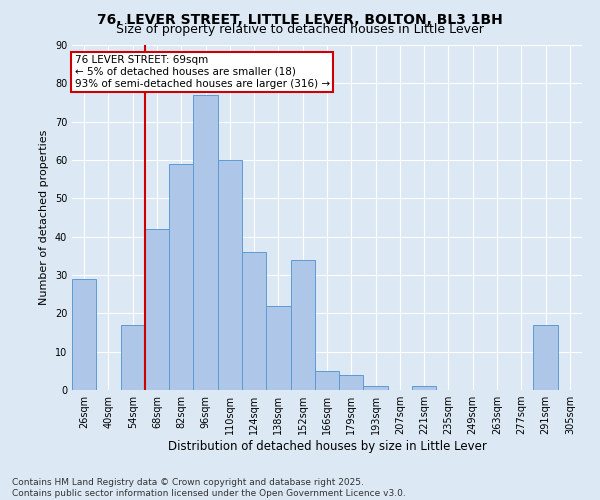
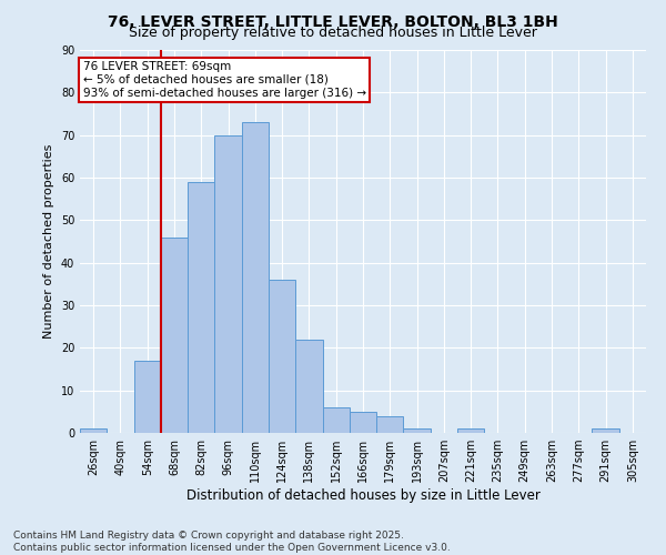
26sqm: 29 -> 1
68sqm: 42 -> 46
96sqm: 77 -> 70
110sqm: 60 -> 73
152sqm: 34 -> 6
291sqm: 17 -> 1
